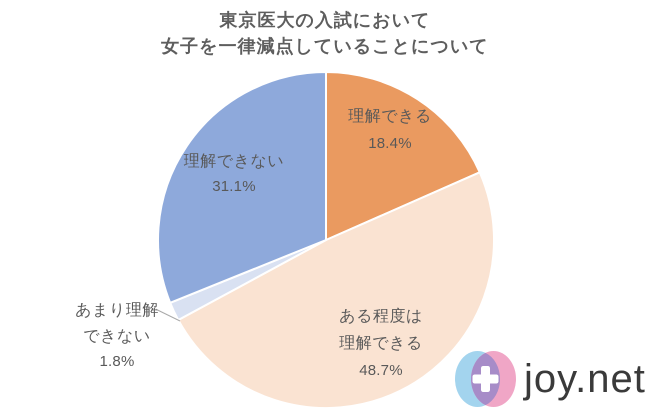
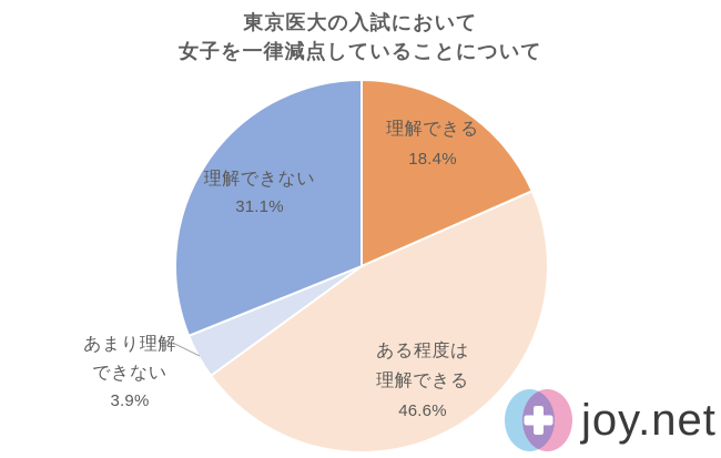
ある程度は理解できる: 48.7% -> 46.6%
あまり理解できない: 1.8% -> 3.9%
